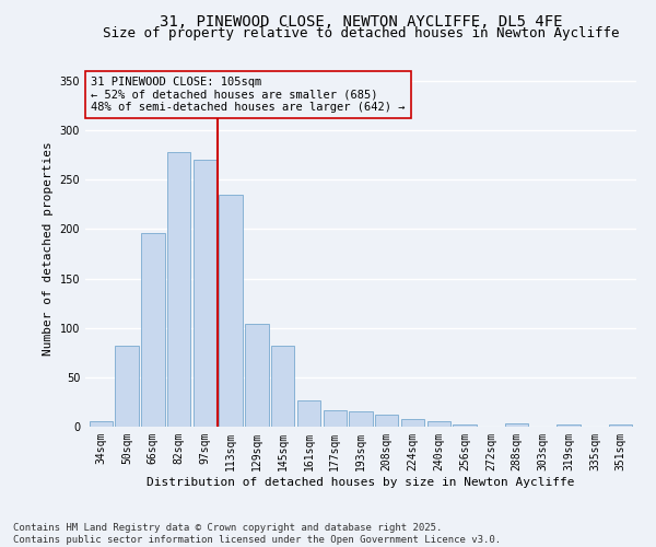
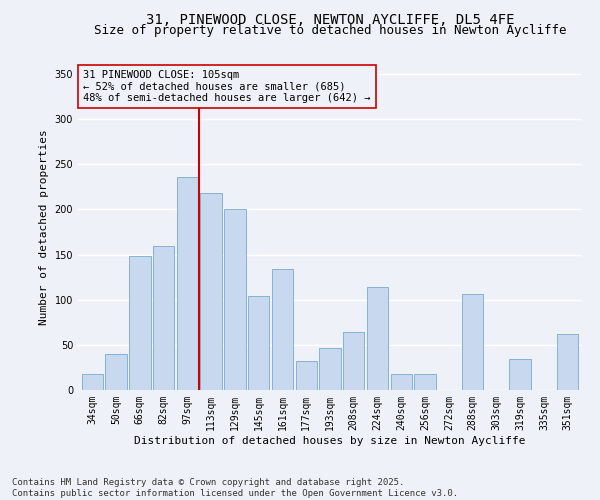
34sqm: 5 -> 18
50sqm: 82 -> 40
66sqm: 196 -> 148
82sqm: 278 -> 160
97sqm: 270 -> 236
113sqm: 235 -> 218
129sqm: 104 -> 200
145sqm: 82 -> 104
161sqm: 27 -> 134
177sqm: 17 -> 32
193sqm: 15 -> 46
208sqm: 12 -> 64
224sqm: 8 -> 114
240sqm: 5 -> 18
256sqm: 2 -> 18
288sqm: 3 -> 106
319sqm: 2 -> 34
351sqm: 2 -> 62
